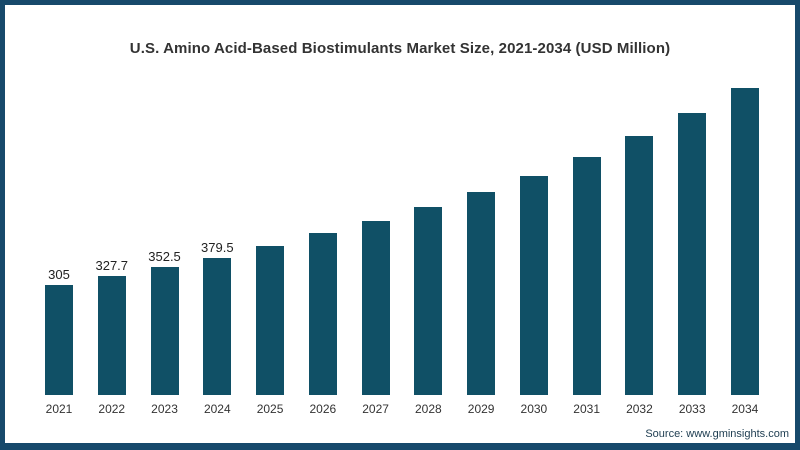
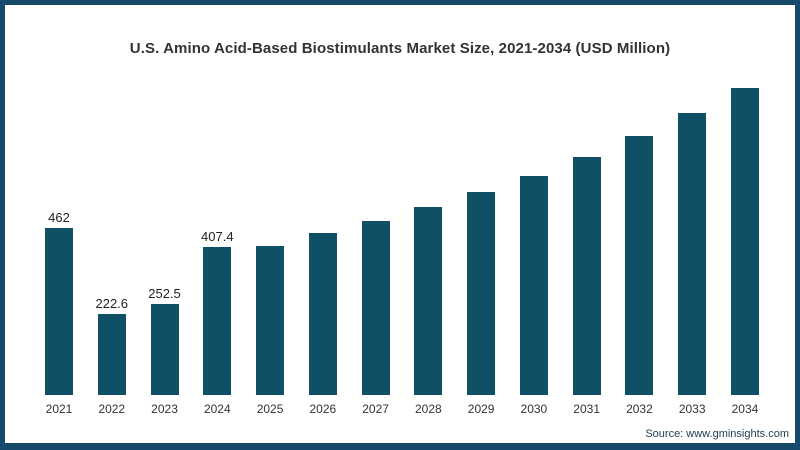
2021: 305 -> 462
2022: 327.7 -> 222.6
2023: 352.5 -> 252.5
2024: 379.5 -> 407.4
